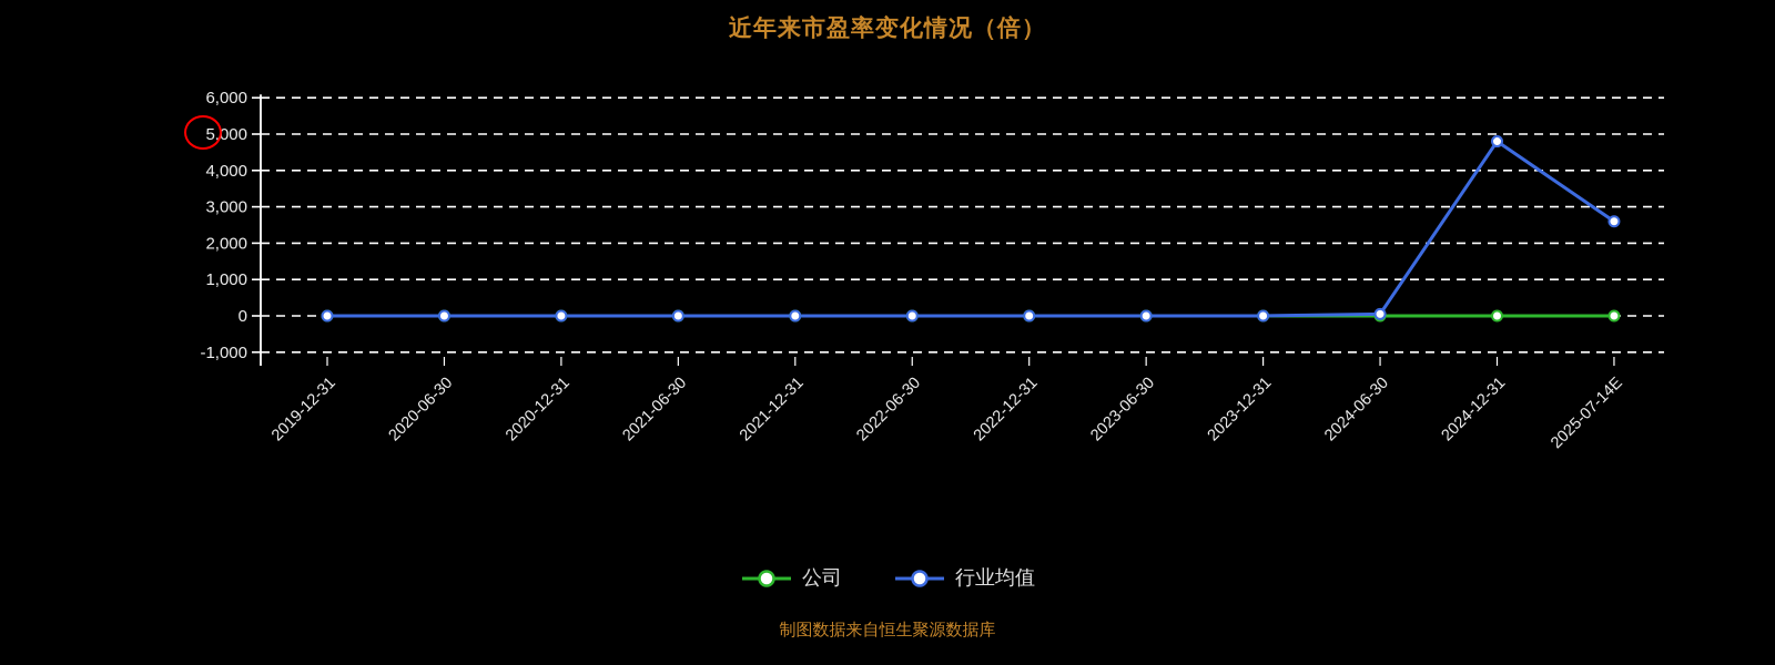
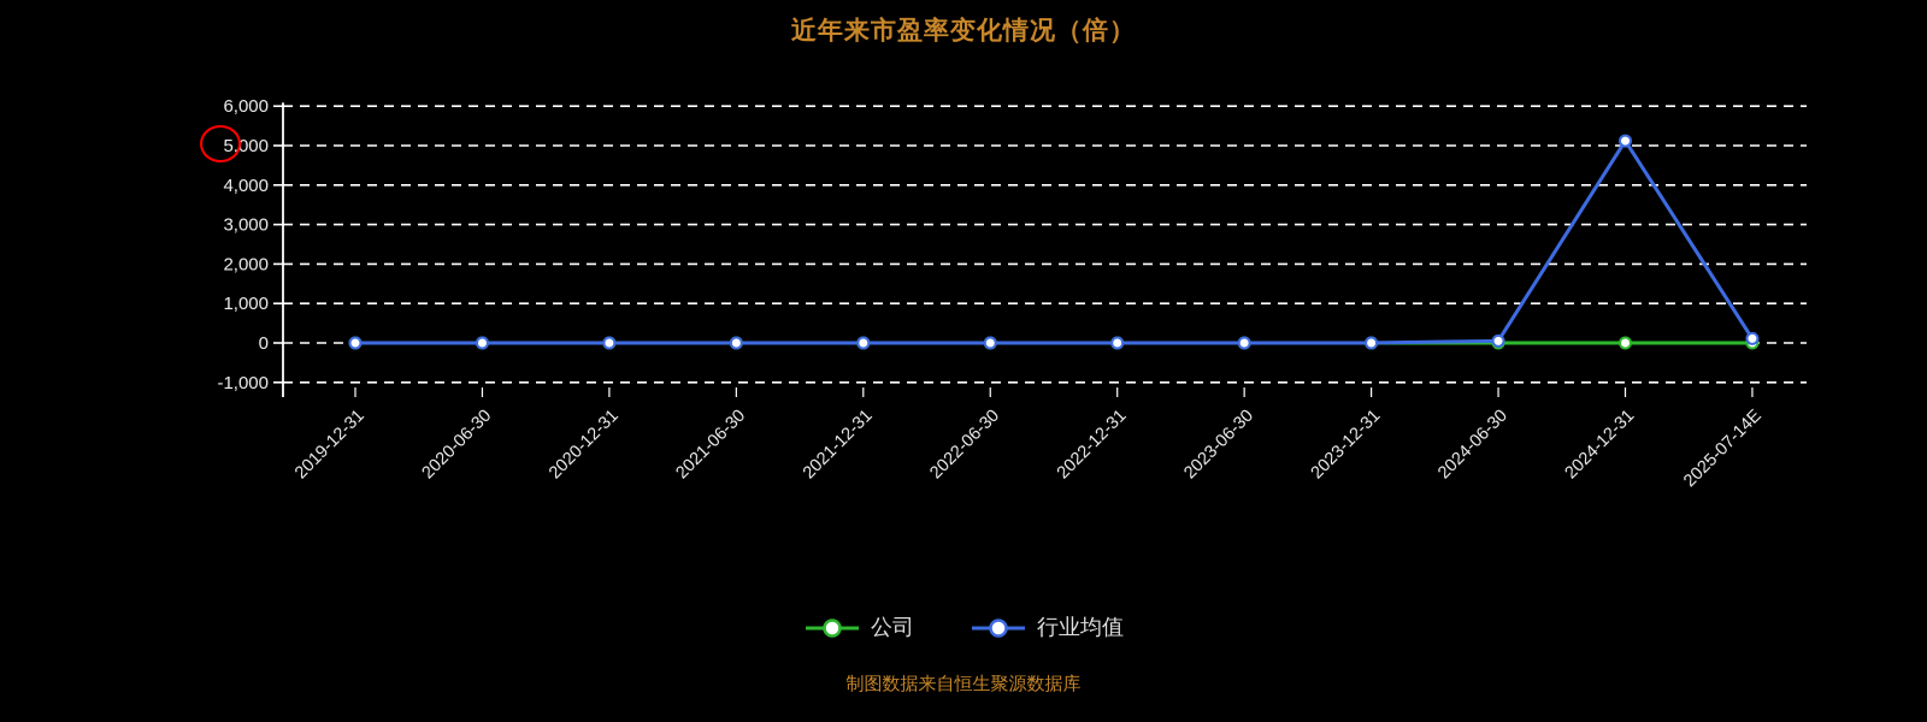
行业均值/2024-12-31: 4800 -> 5100
行业均值/2025-07-14E: 2600 -> 100
